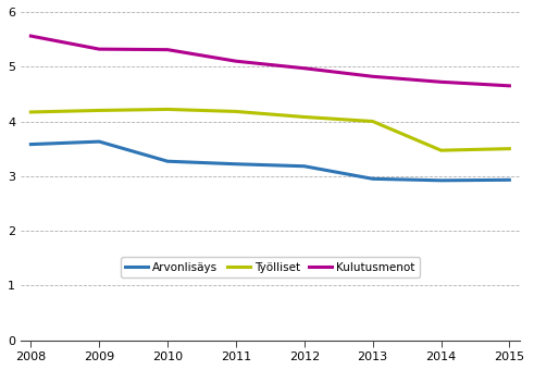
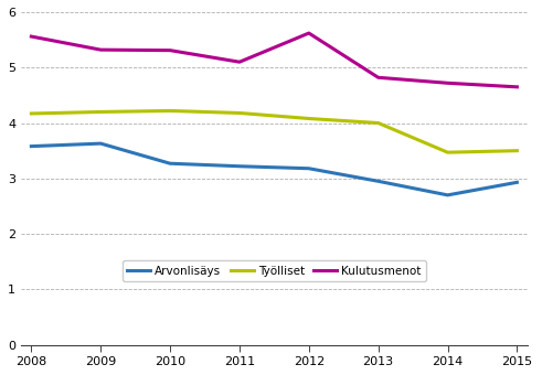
Kulutusmenot/2012: 4.97 -> 5.62
Arvonlisäys/2014: 2.92 -> 2.70
